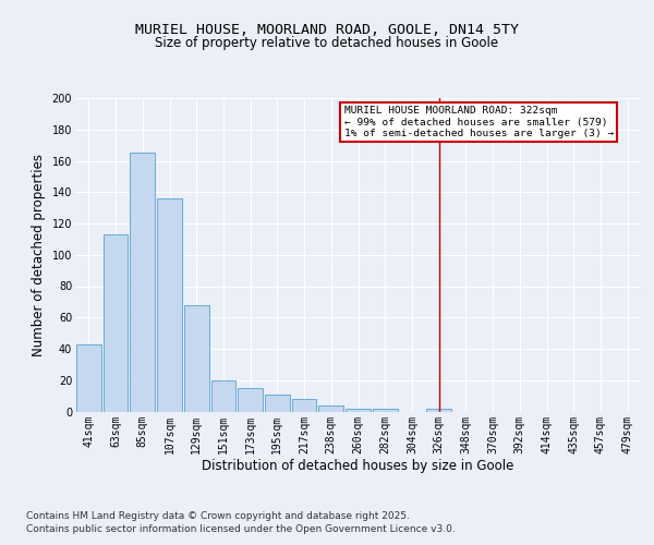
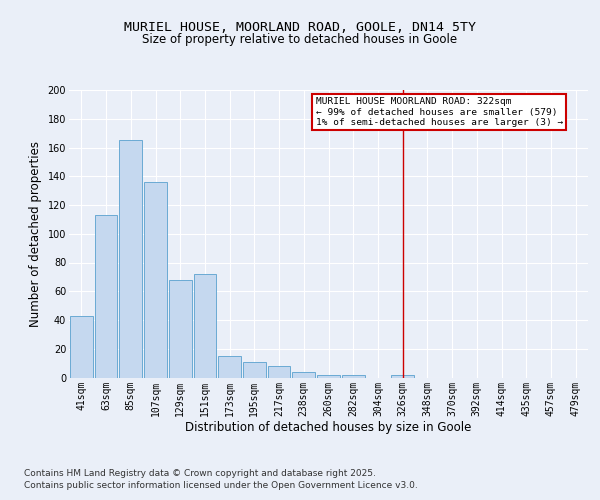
151sqm: 20 -> 72
